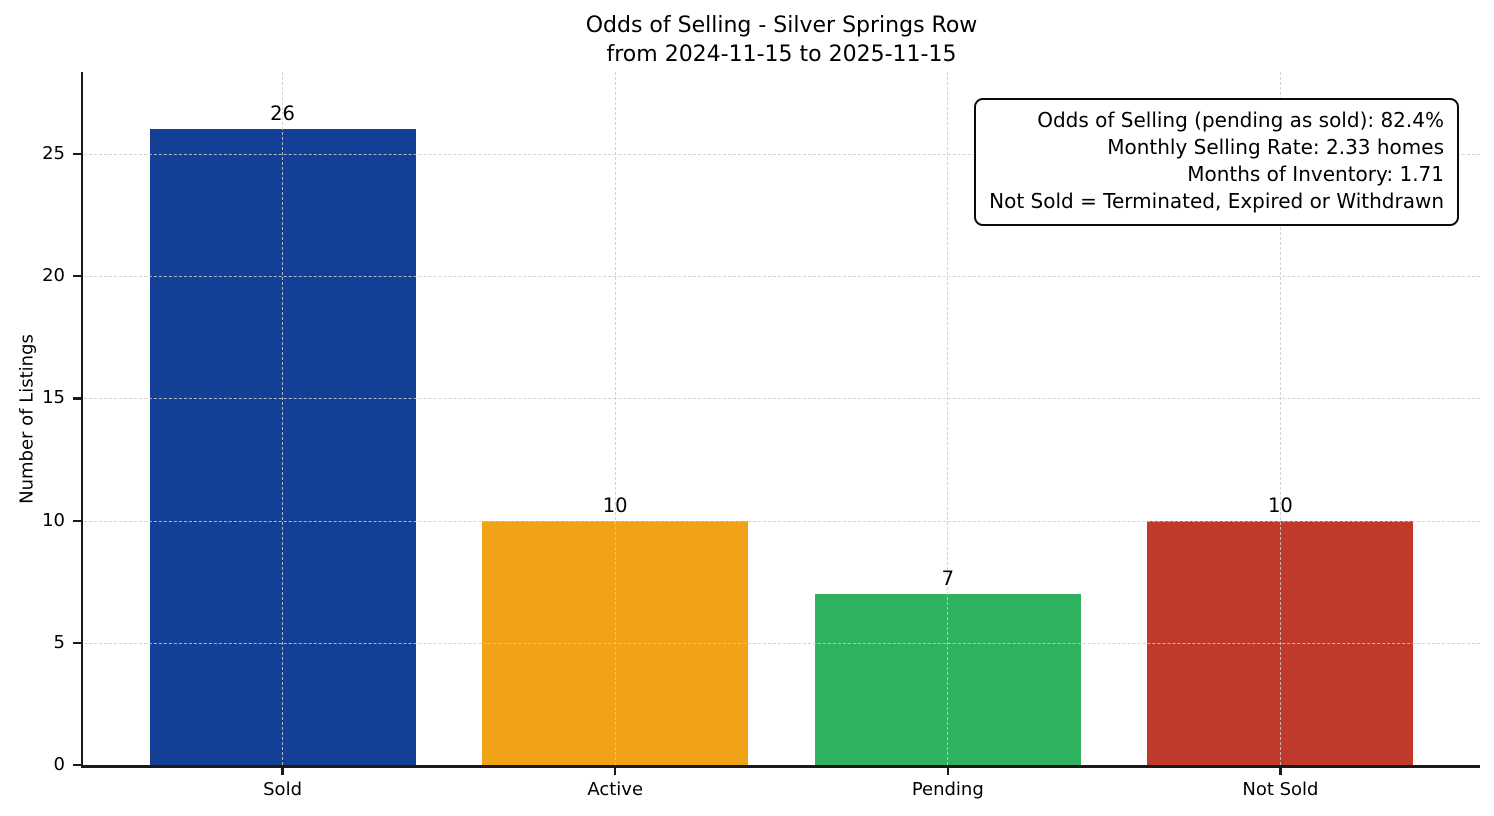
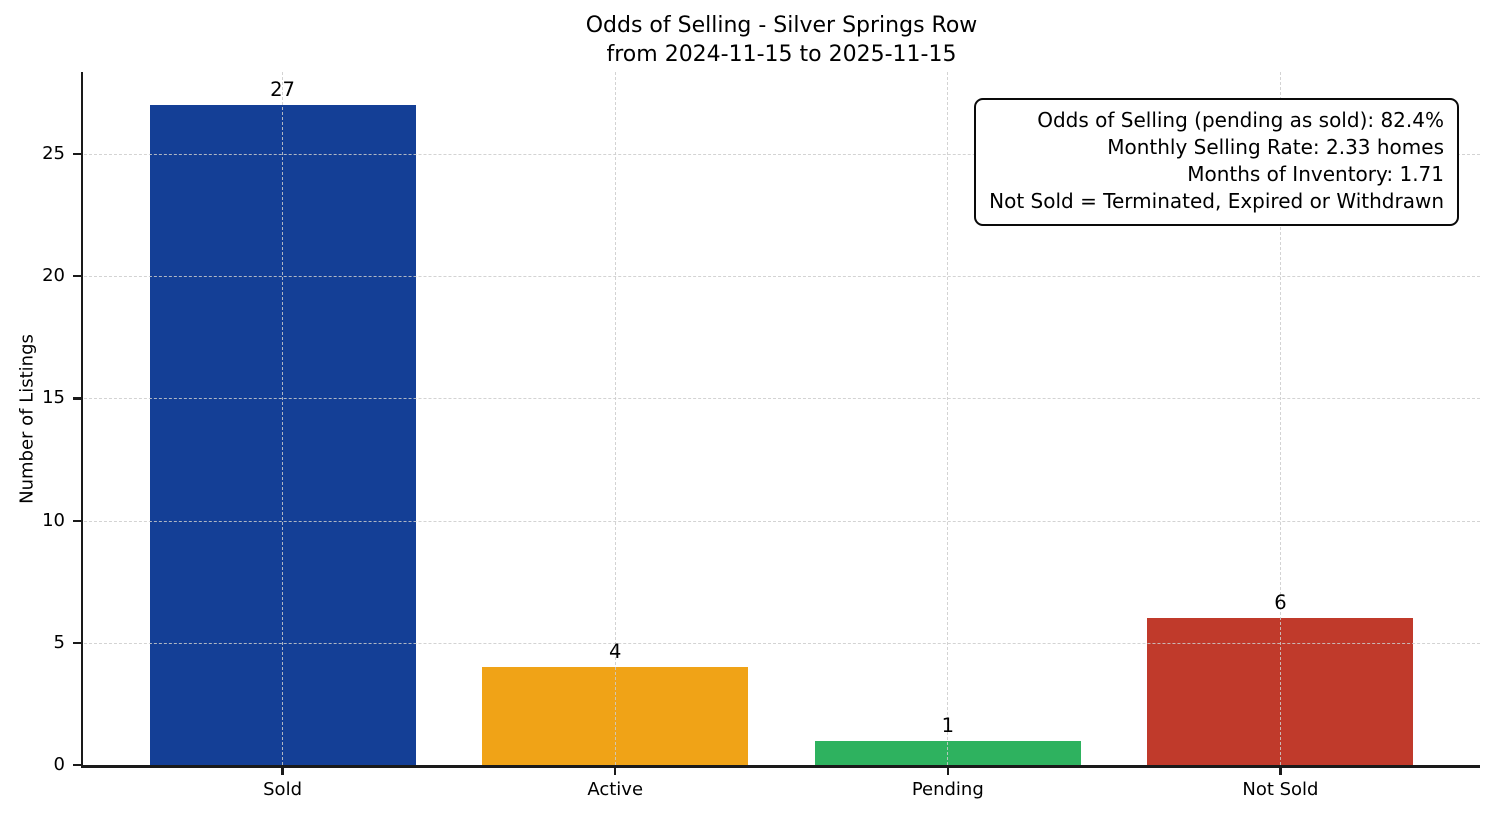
Sold: 26 -> 27
Active: 10 -> 4
Pending: 7 -> 1
Not Sold: 10 -> 6
